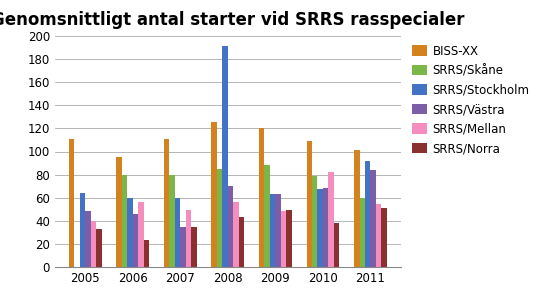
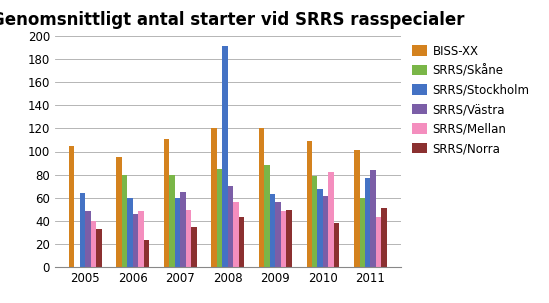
BISS-XX/2005: 111 -> 105
SRRS/Mellan/2006: 56 -> 48
SRRS/Västra/2007: 34 -> 65
BISS-XX/2008: 126 -> 120
SRRS/Västra/2009: 63 -> 56
SRRS/Västra/2010: 68 -> 61
SRRS/Stockholm/2011: 92 -> 77
SRRS/Mellan/2011: 54 -> 43
